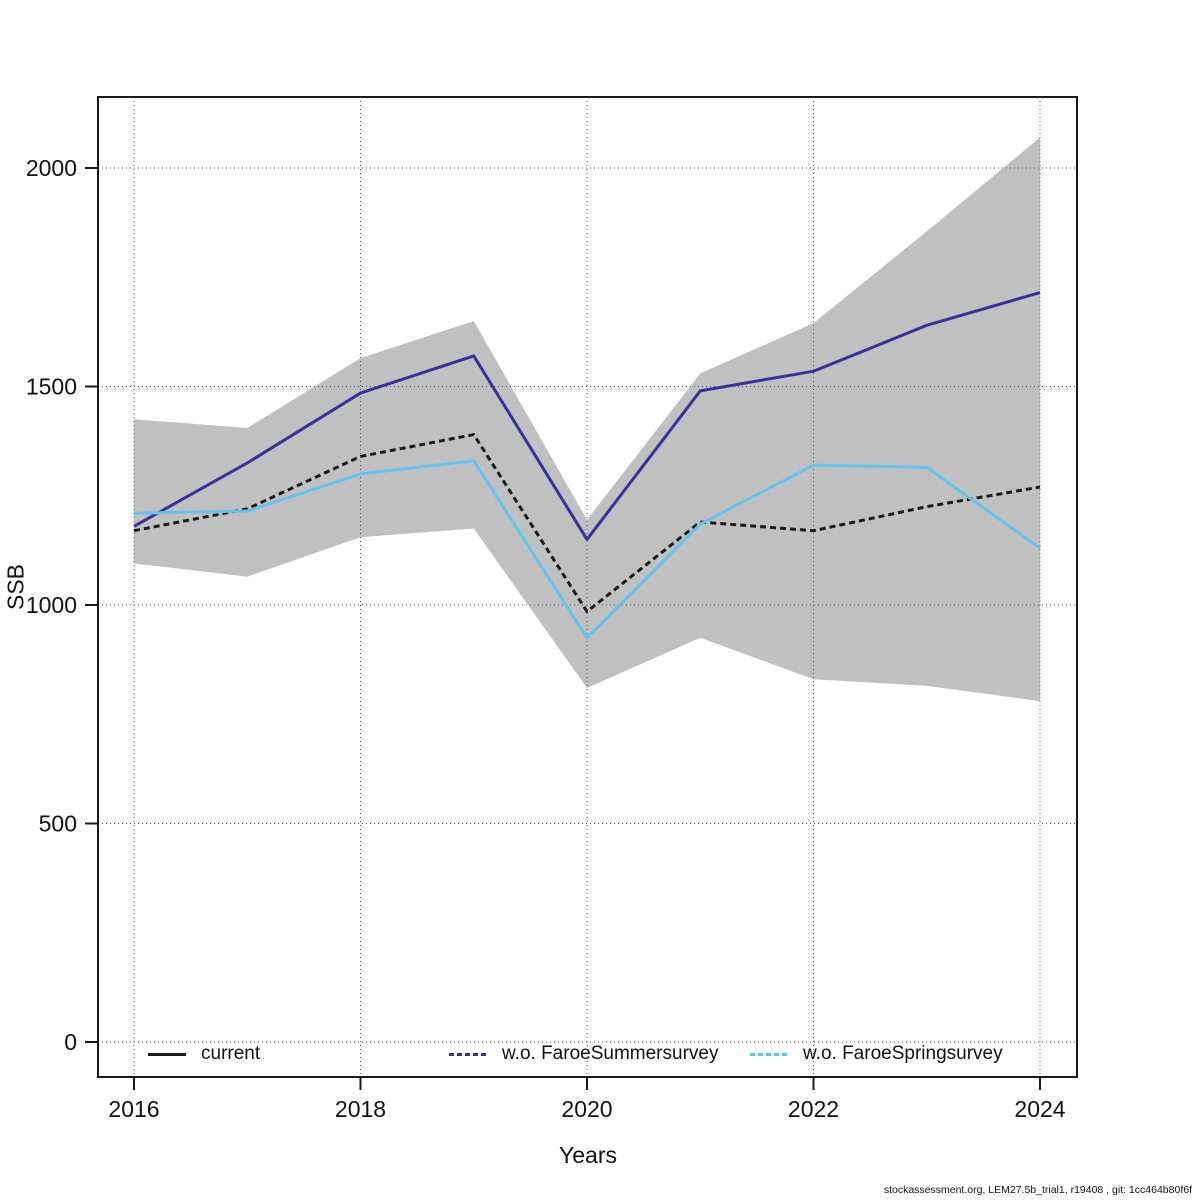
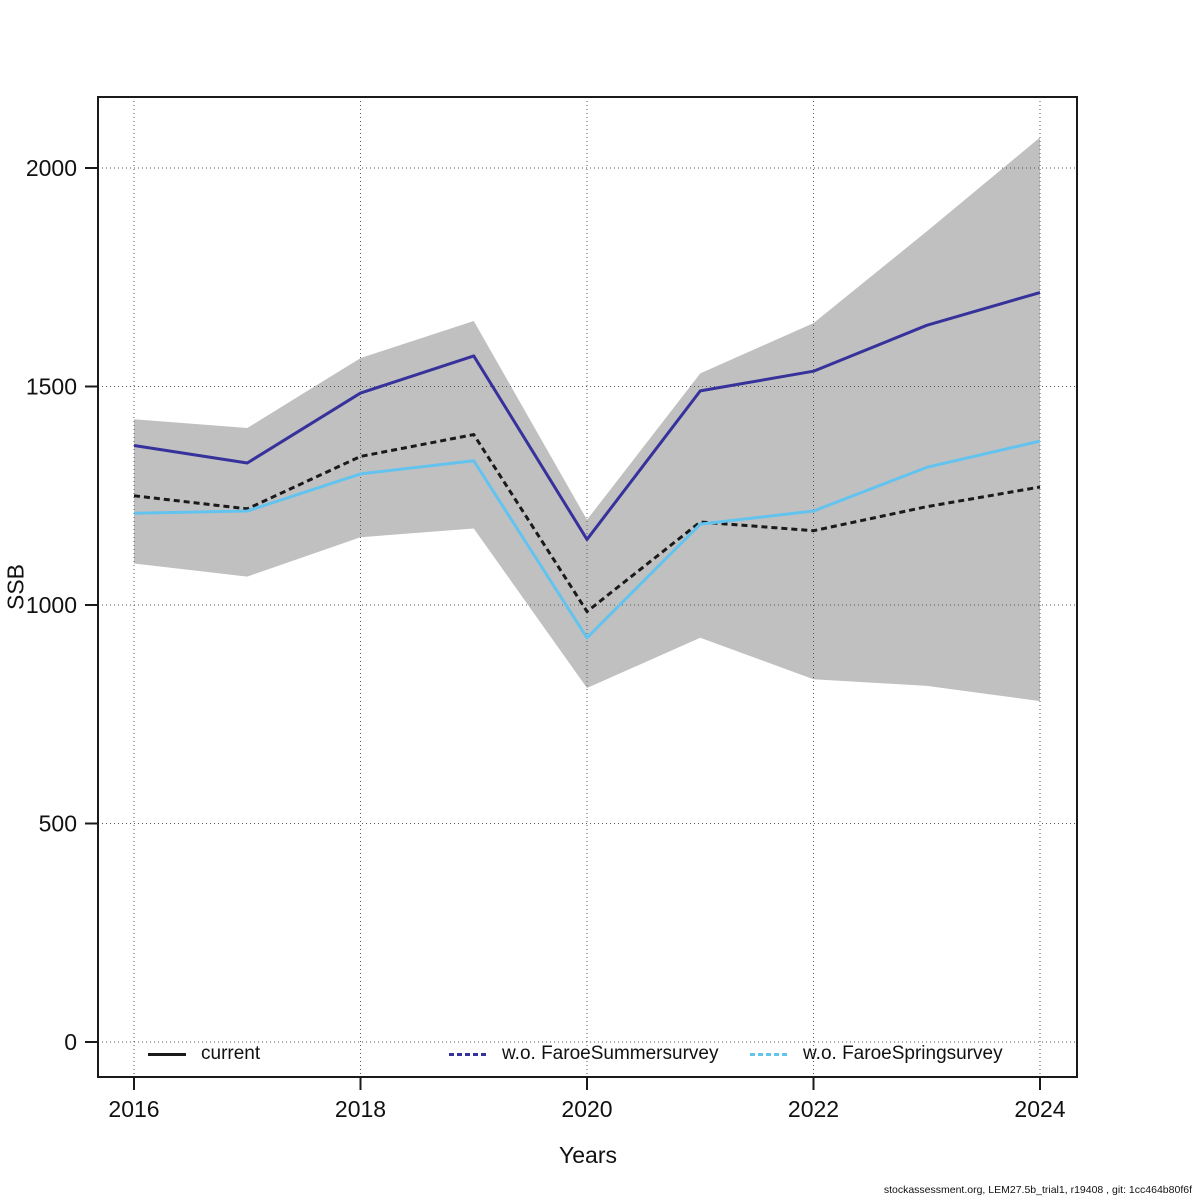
current/2016: 1170 -> 1250
w.o. FaroeSummersurvey/2016: 1180 -> 1360
w.o. FaroeSpringsurvey/2022: 1320 -> 1220
w.o. FaroeSpringsurvey/2024: 1130 -> 1380
